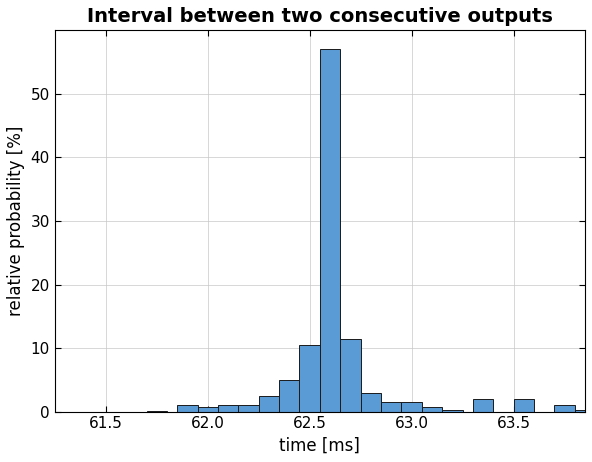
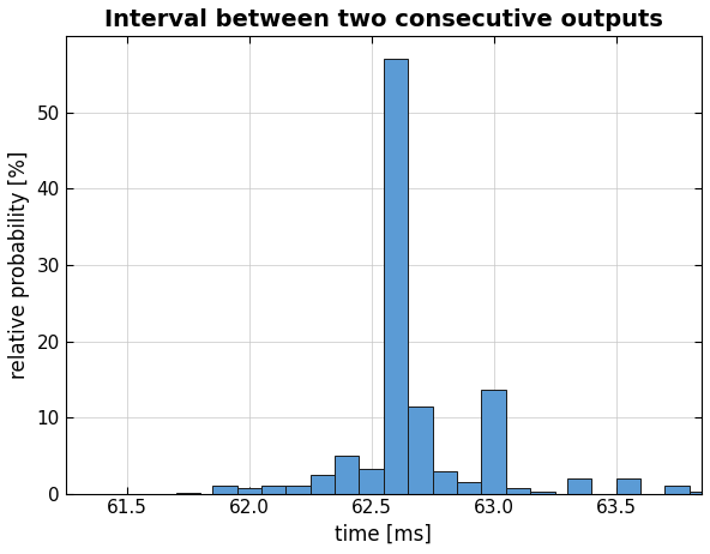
62.5: 10.5 -> 3.2
63.0: 1.5 -> 13.6
